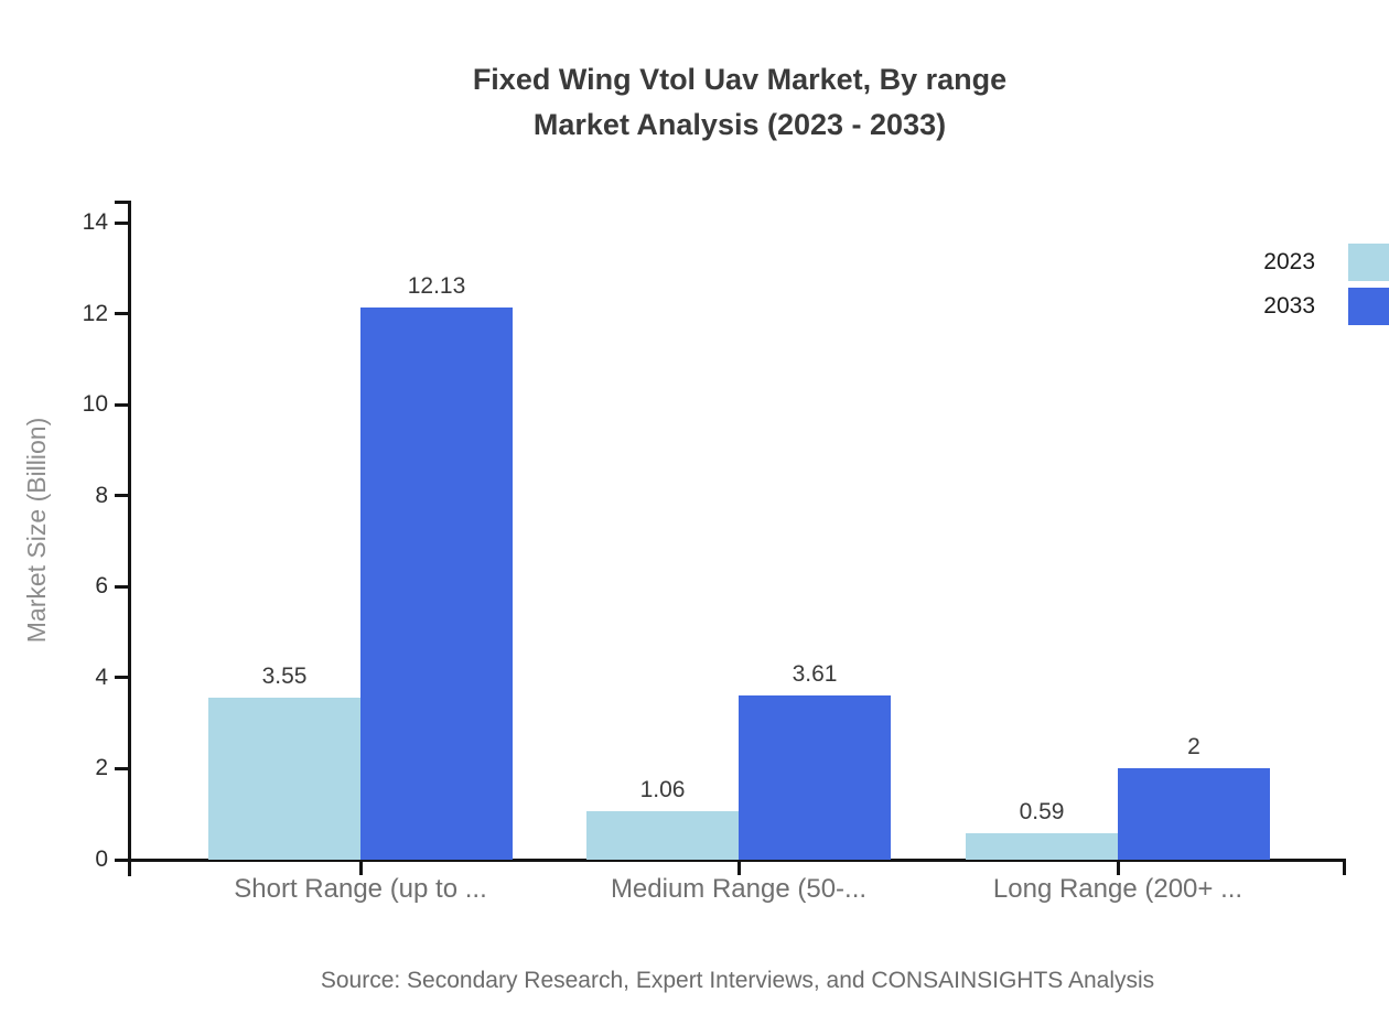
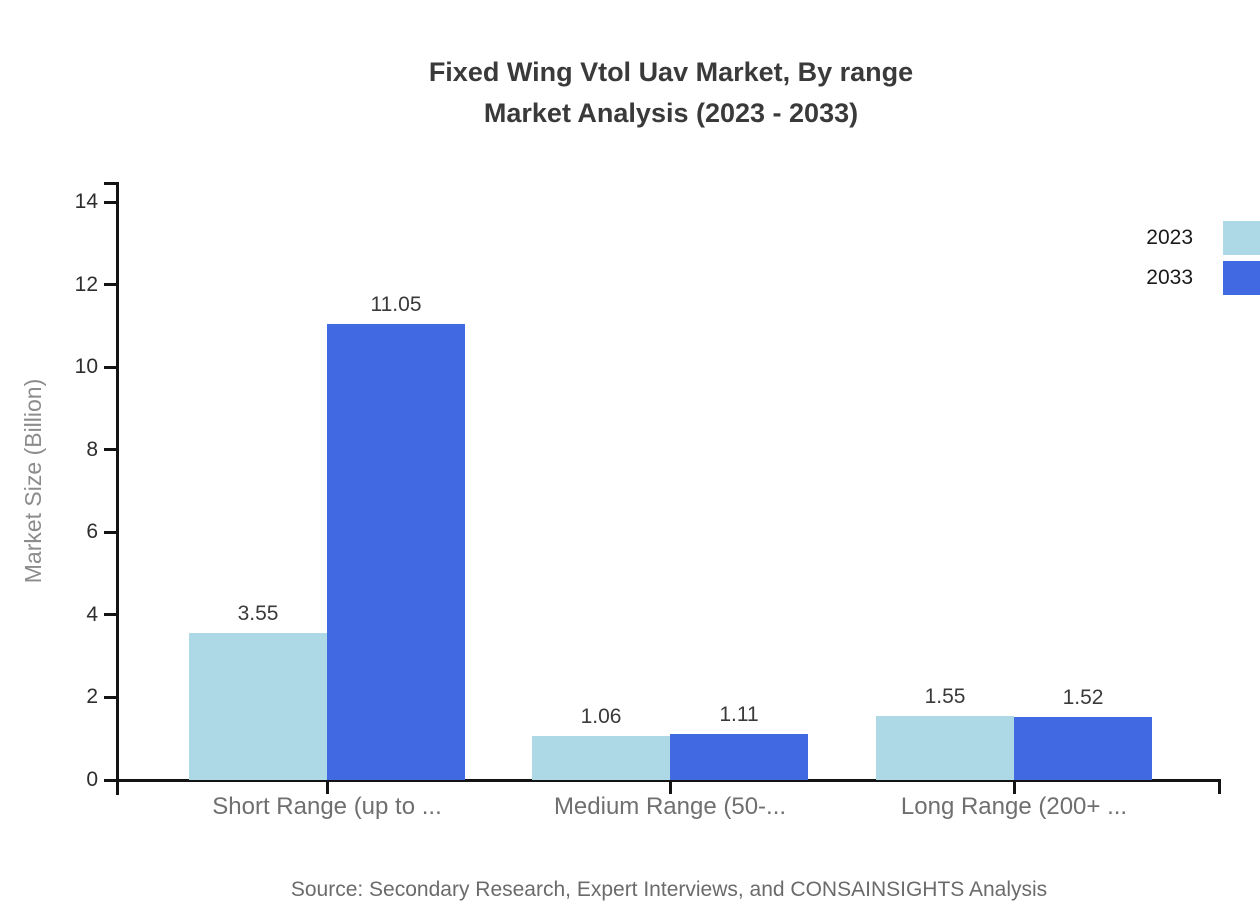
2033/Short Range (up to ...: 12.13 -> 11.05
2033/Medium Range (50-...: 3.61 -> 1.11
2023/Long Range (200+ ...: 0.59 -> 1.55
2033/Long Range (200+ ...: 2 -> 1.52
